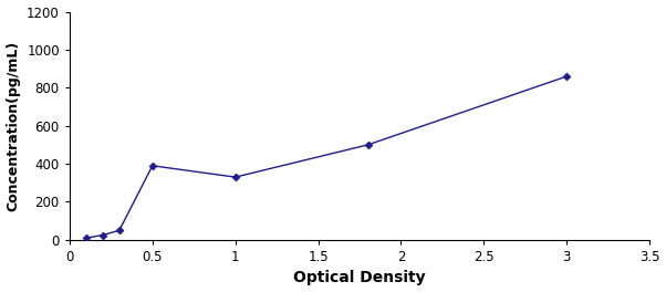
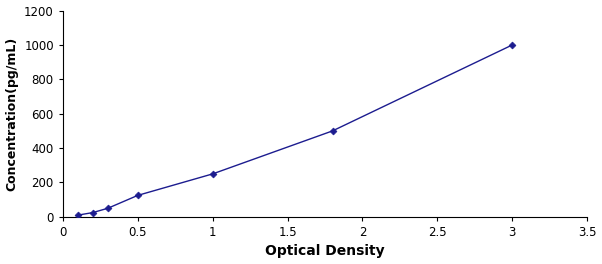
0.5: 390 -> 120
1: 330 -> 250
3: 860 -> 1000
